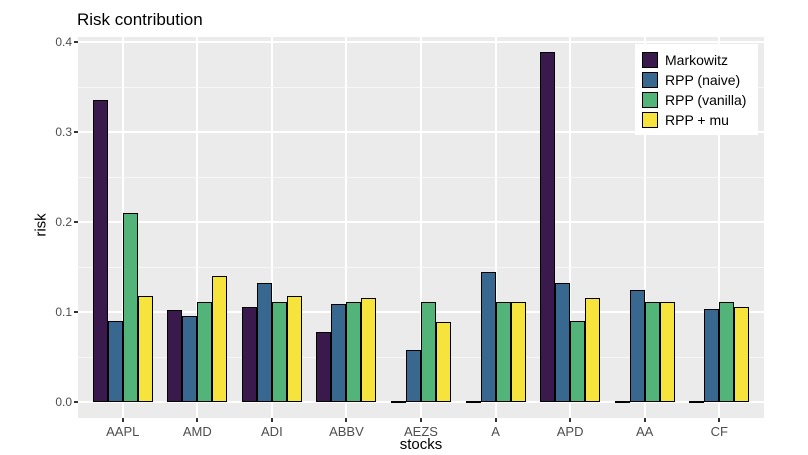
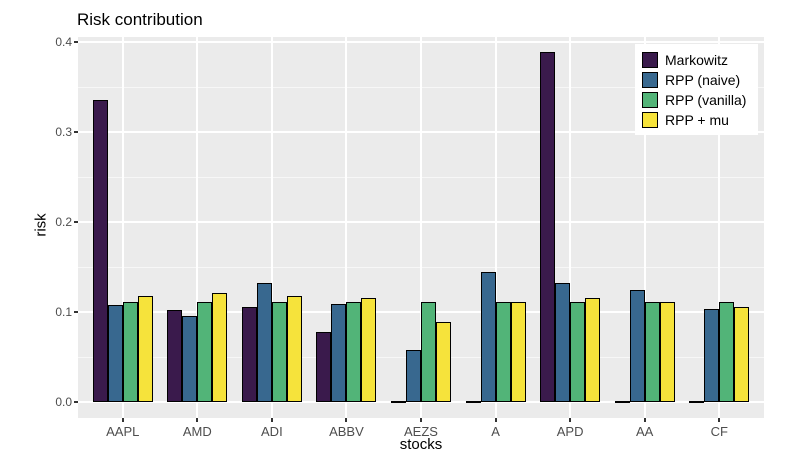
RPP (naive)/AAPL: 0.09 -> 0.11
RPP (vanilla)/AAPL: 0.21 -> 0.11
RPP + mu/AMD: 0.14 -> 0.12
RPP (vanilla)/APD: 0.09 -> 0.11
